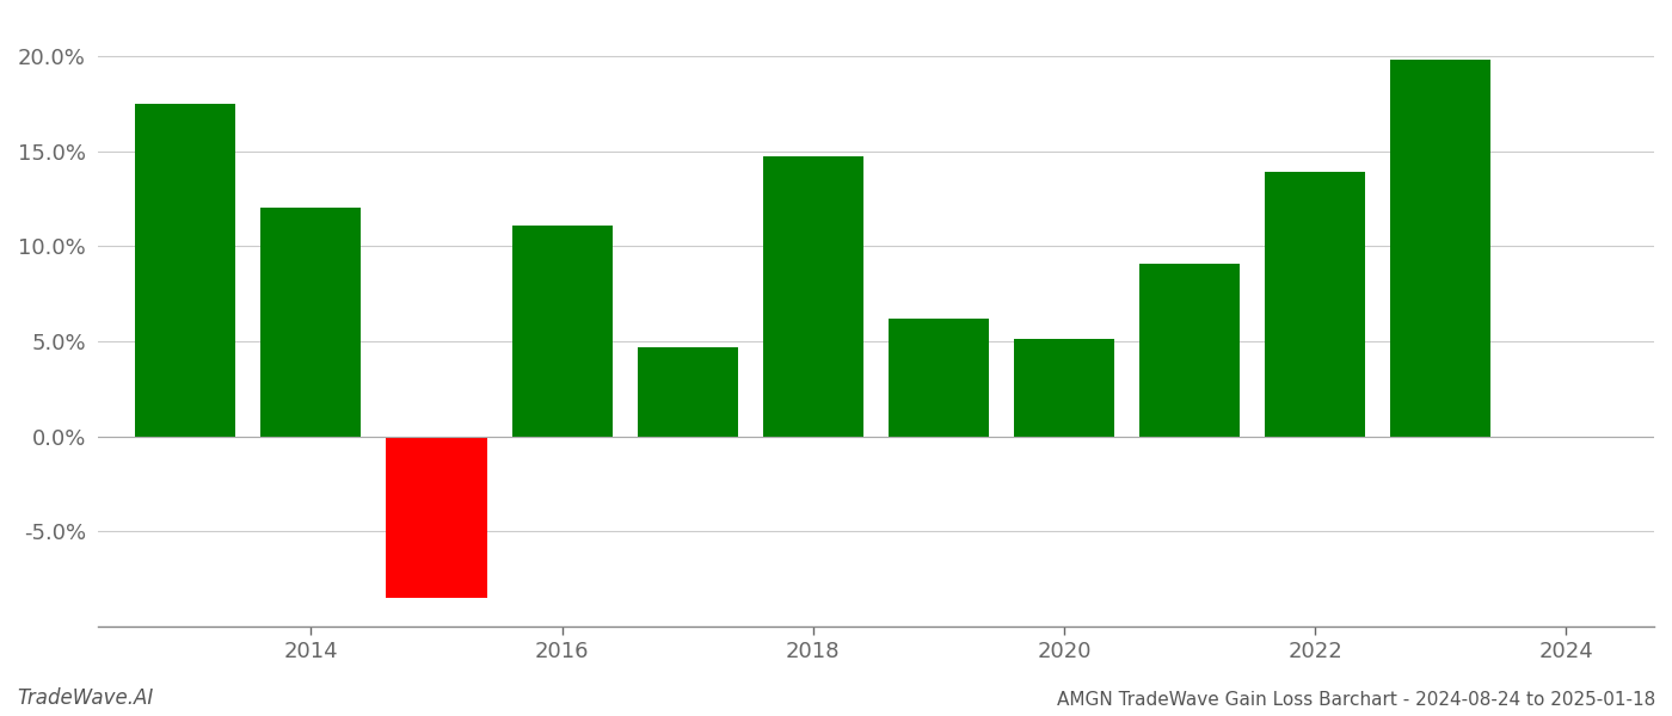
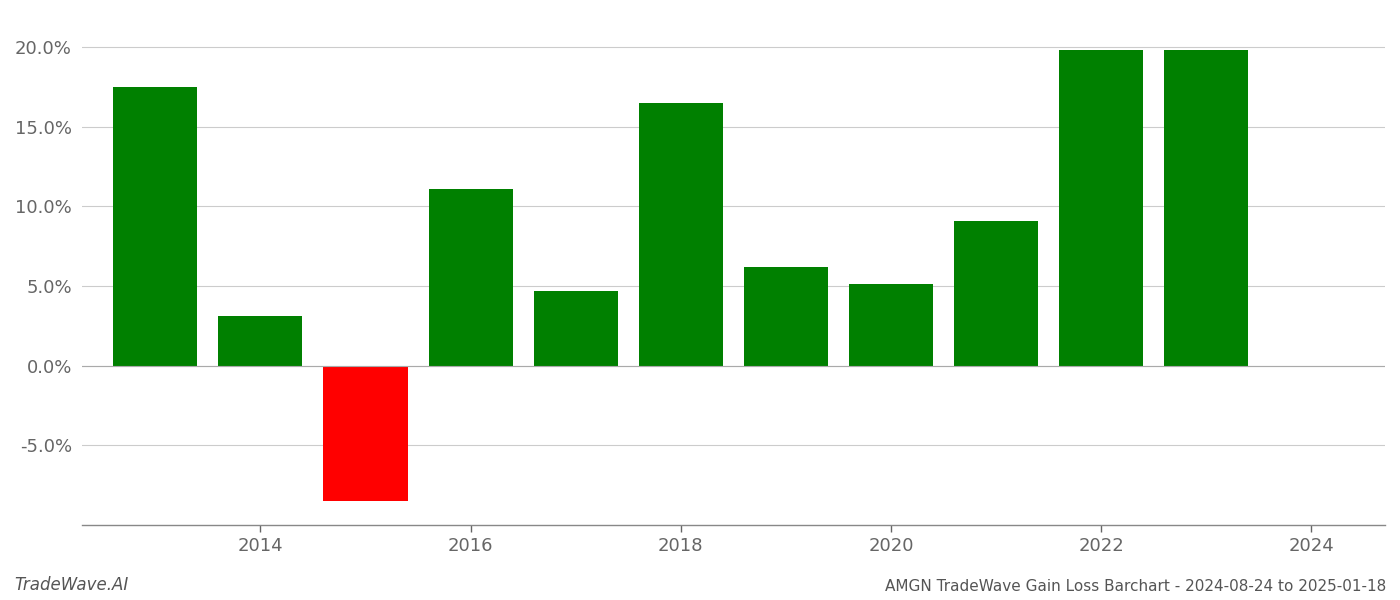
2014: 12.0% -> 3.1%
2018: 14.7% -> 16.5%
2022: 13.9% -> 19.8%
